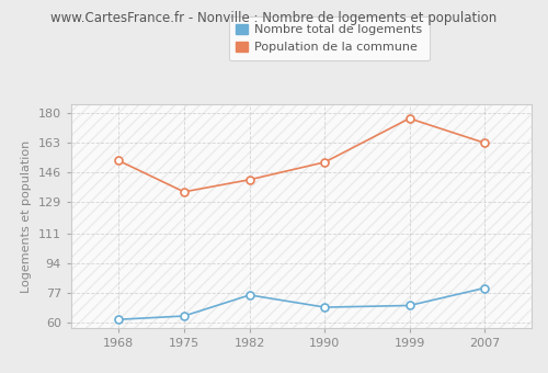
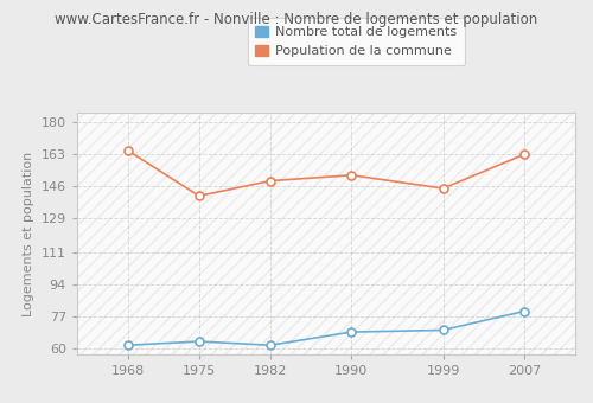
Population de la commune/1968: 153 -> 165
Population de la commune/1975: 135 -> 141
Nombre total de logements/1982: 76 -> 62
Population de la commune/1982: 142 -> 149
Population de la commune/1999: 177 -> 145
